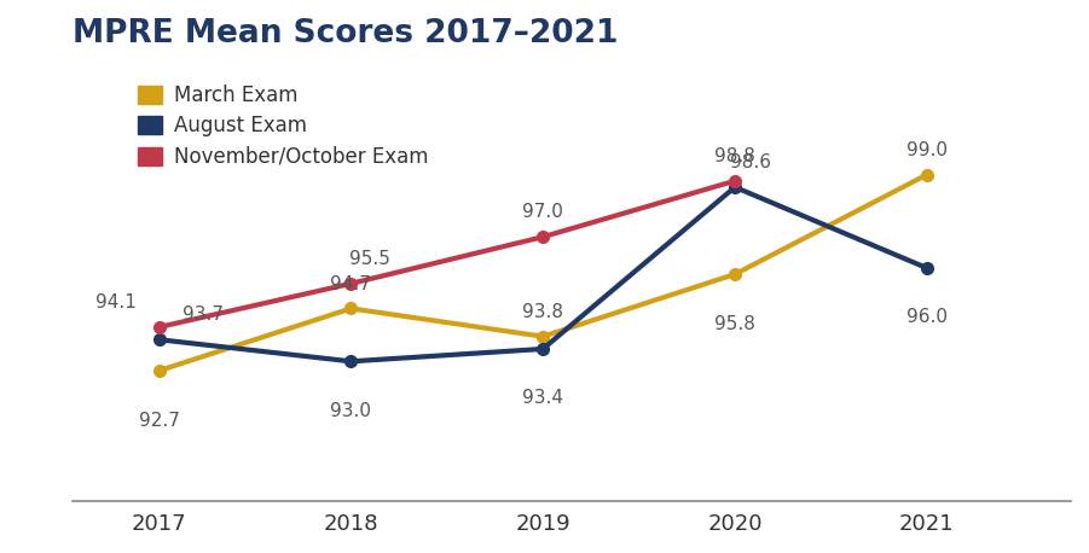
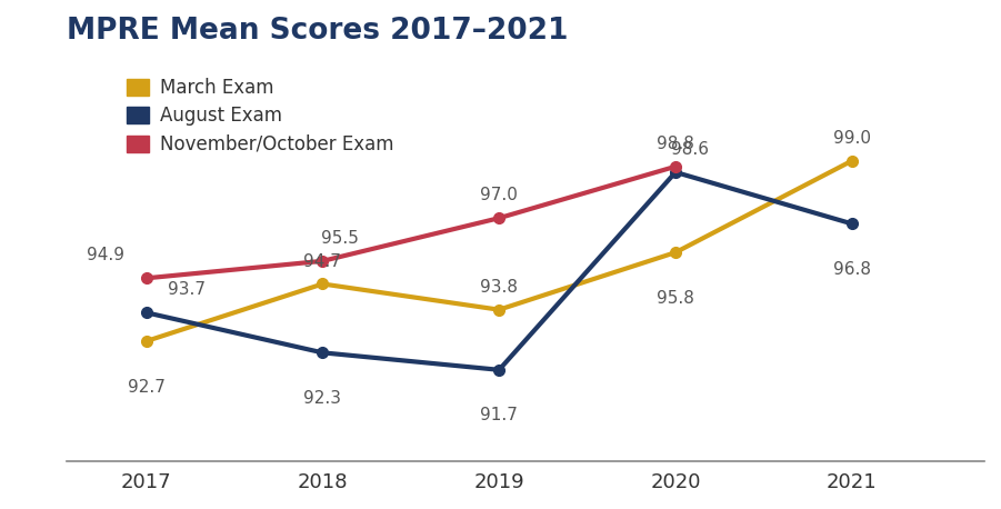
November/October Exam/2017: 94.1 -> 94.9
August Exam/2018: 93.0 -> 92.3
August Exam/2019: 93.4 -> 91.7
August Exam/2021: 96.0 -> 96.8
